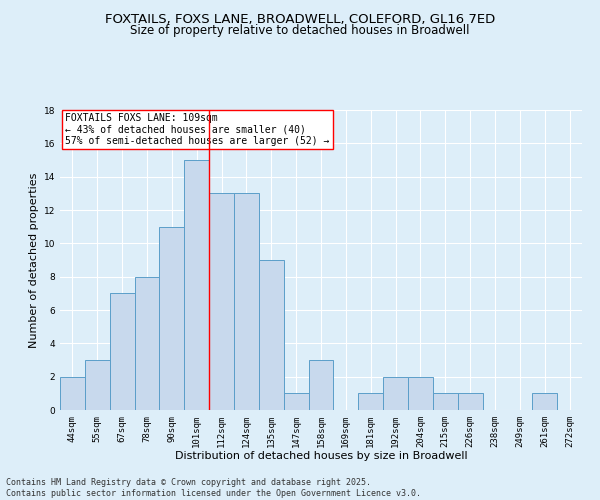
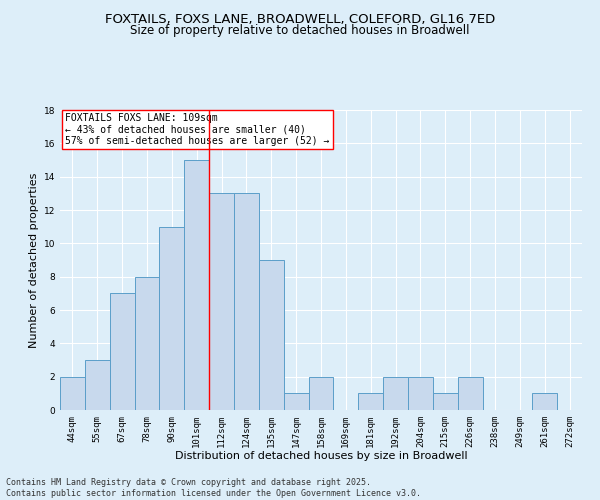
158sqm: 3 -> 2
226sqm: 1 -> 2
